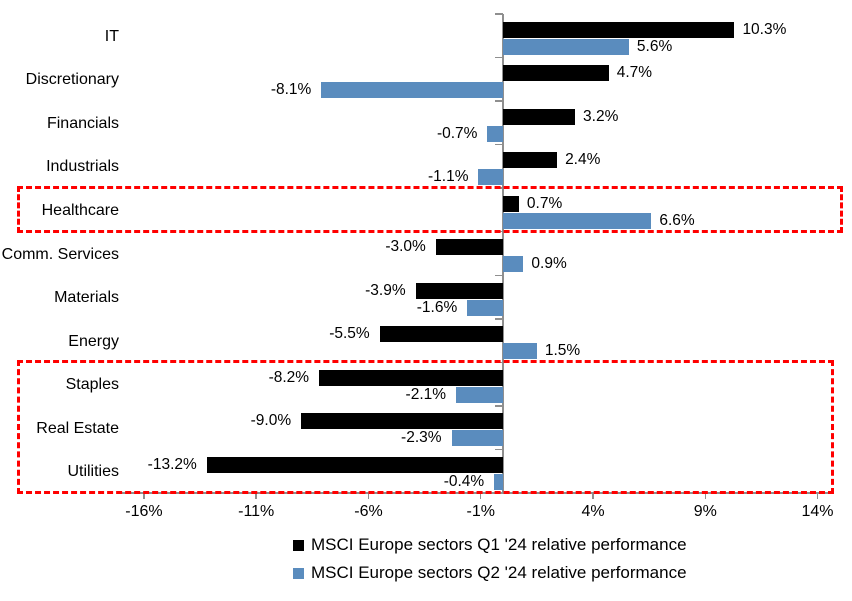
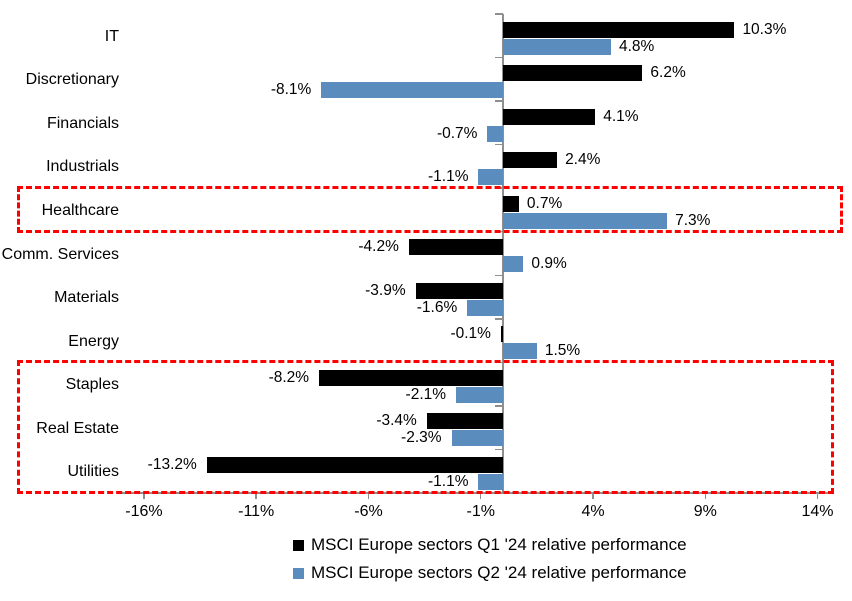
MSCI Europe sectors Q2 '24 relative performance/IT: 5.6% -> 4.8%
MSCI Europe sectors Q1 '24 relative performance/Discretionary: 4.7% -> 6.2%
MSCI Europe sectors Q1 '24 relative performance/Financials: 3.2% -> 4.1%
MSCI Europe sectors Q2 '24 relative performance/Healthcare: 6.6% -> 7.3%
MSCI Europe sectors Q1 '24 relative performance/Comm. Services: -3.0% -> -4.2%
MSCI Europe sectors Q1 '24 relative performance/Energy: -5.5% -> -0.1%
MSCI Europe sectors Q1 '24 relative performance/Real Estate: -9.0% -> -3.4%
MSCI Europe sectors Q2 '24 relative performance/Utilities: -0.4% -> -1.1%
